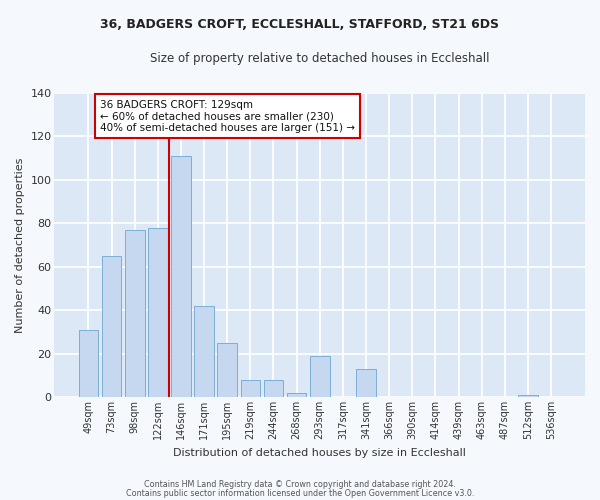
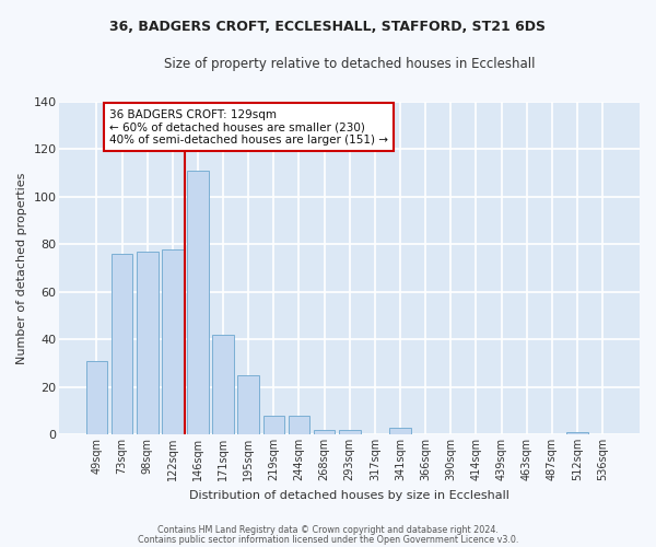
73sqm: 65 -> 76
293sqm: 19 -> 2
341sqm: 13 -> 3
